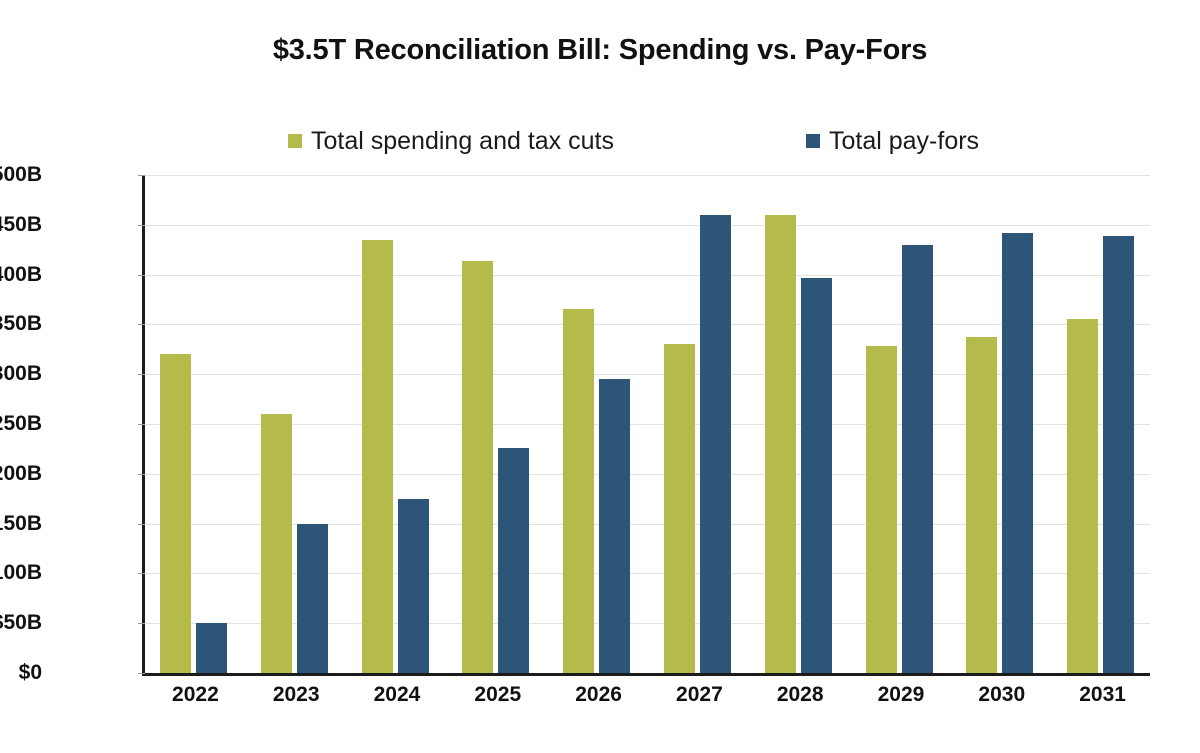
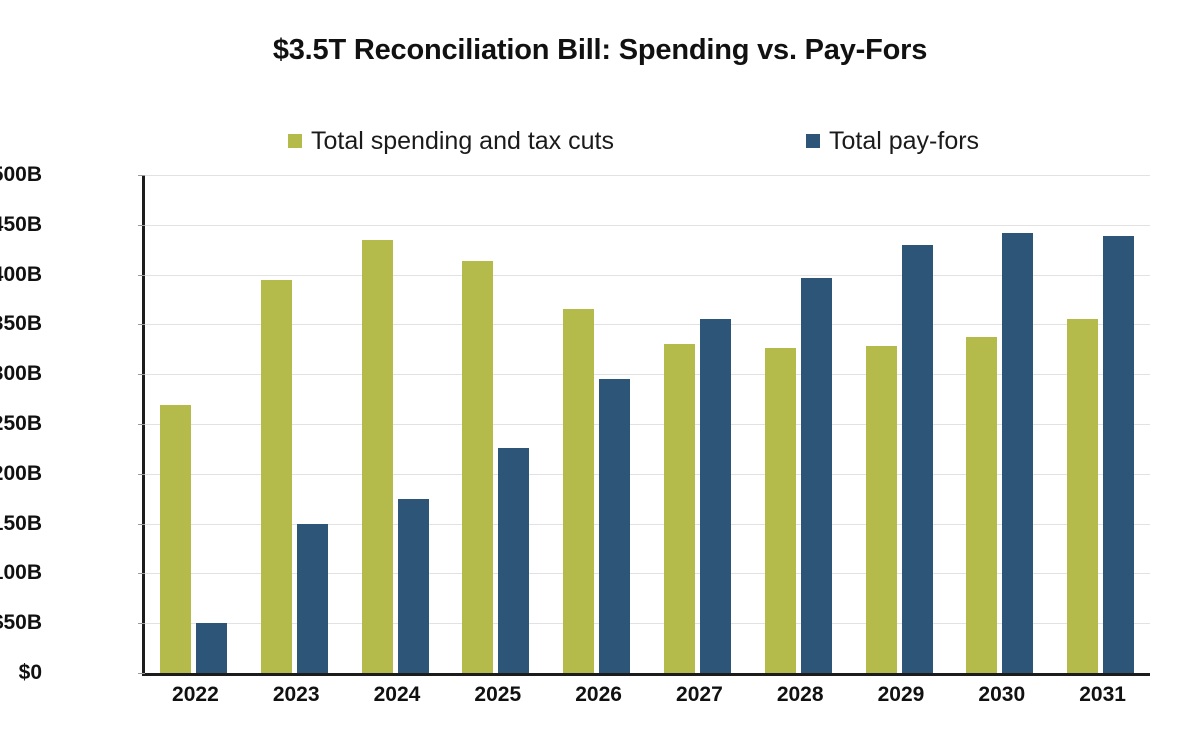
Total spending and tax cuts/2022: $320B -> $270B
Total spending and tax cuts/2023: $260B -> $400B
Total pay-fors/2027: $460B -> $360B
Total spending and tax cuts/2028: $460B -> $330B
